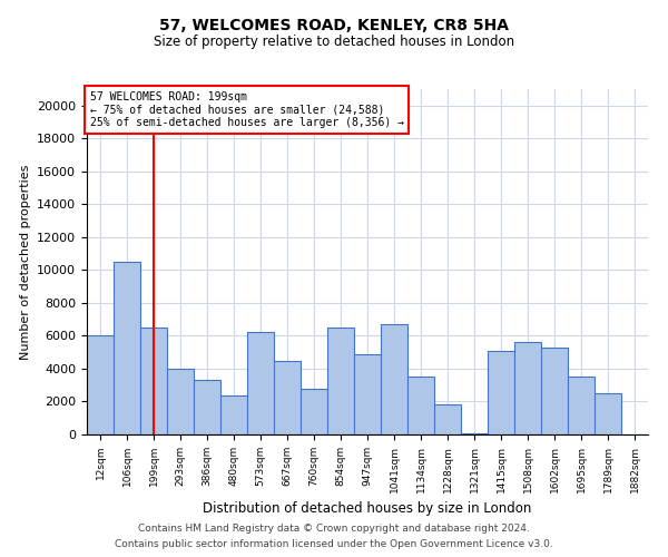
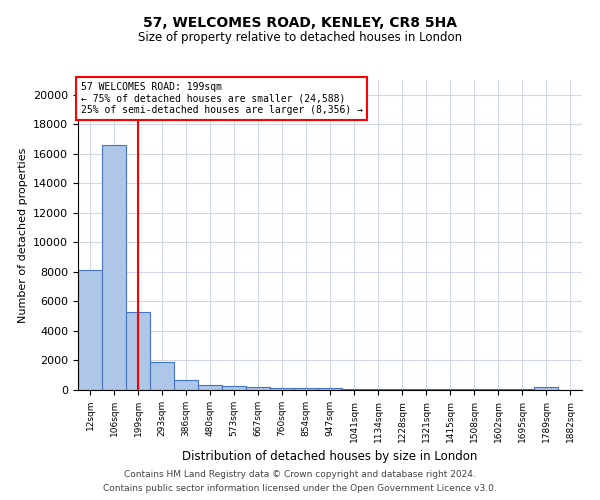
12sqm: 6000 -> 8100
106sqm: 10500 -> 16600
199sqm: 6500 -> 5300
293sqm: 4000 -> 1900
386sqm: 3300 -> 600
480sqm: 2400 -> 300
573sqm: 6200 -> 300
667sqm: 4500 -> 200
760sqm: 2800 -> 200
854sqm: 6500 -> 100
947sqm: 4900 -> 100
1041sqm: 6700 -> 100
1134sqm: 3500 -> 100
1228sqm: 1800 -> 100
1415sqm: 5100 -> 100
1508sqm: 5600 -> 100
1602sqm: 5300 -> 100
1695sqm: 3500 -> 100
1789sqm: 2500 -> 200
